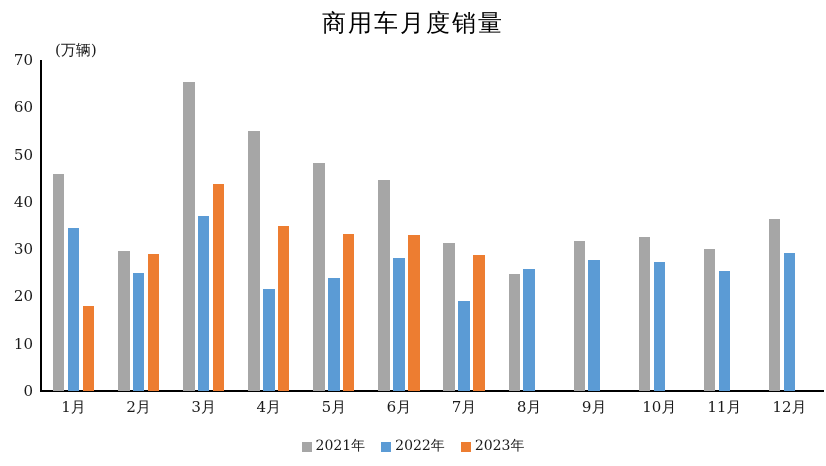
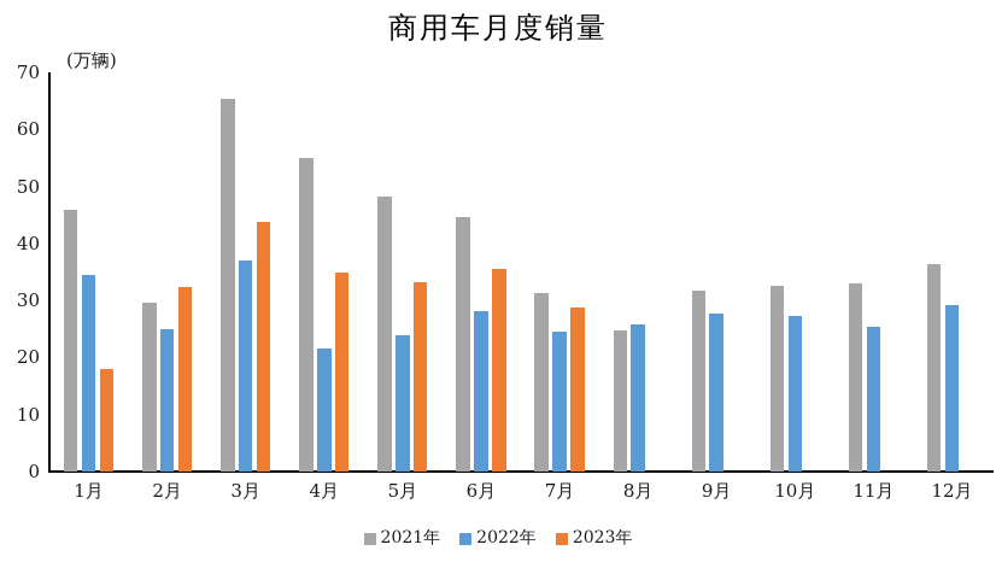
2023年/2月: 29 -> 32
2023年/6月: 33 -> 36
2022年/7月: 19 -> 24
2021年/11月: 30 -> 33
